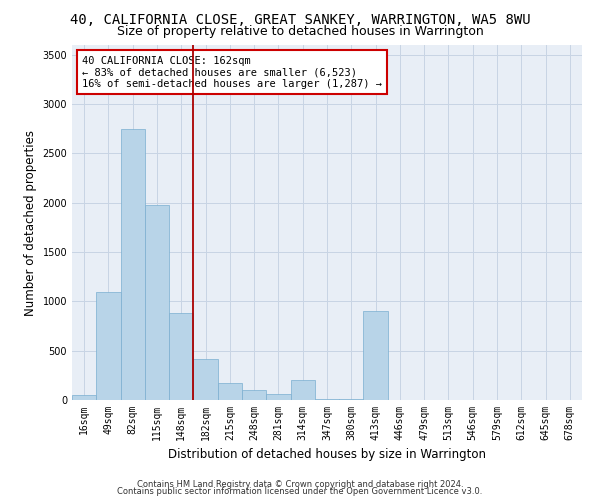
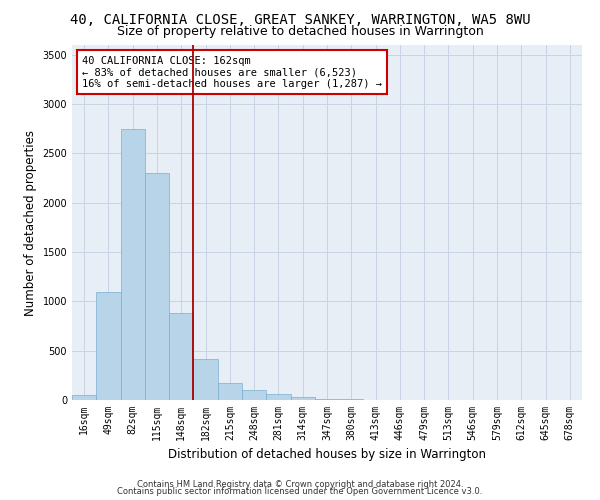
115sqm: 1980 -> 2300
314sqm: 200 -> 40
413sqm: 900 -> 0
